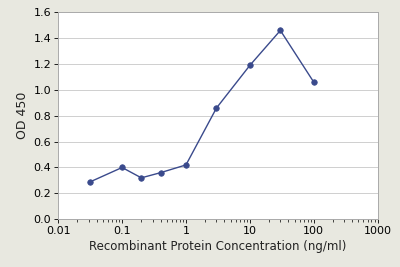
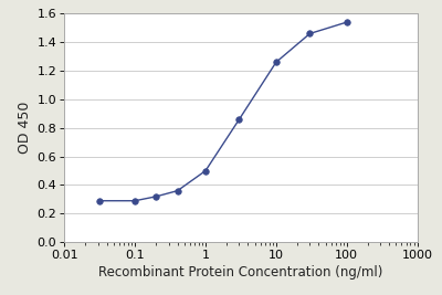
0.1: 0.40 -> 0.29
1: 0.42 -> 0.50
10: 1.19 -> 1.26
100: 1.06 -> 1.54
